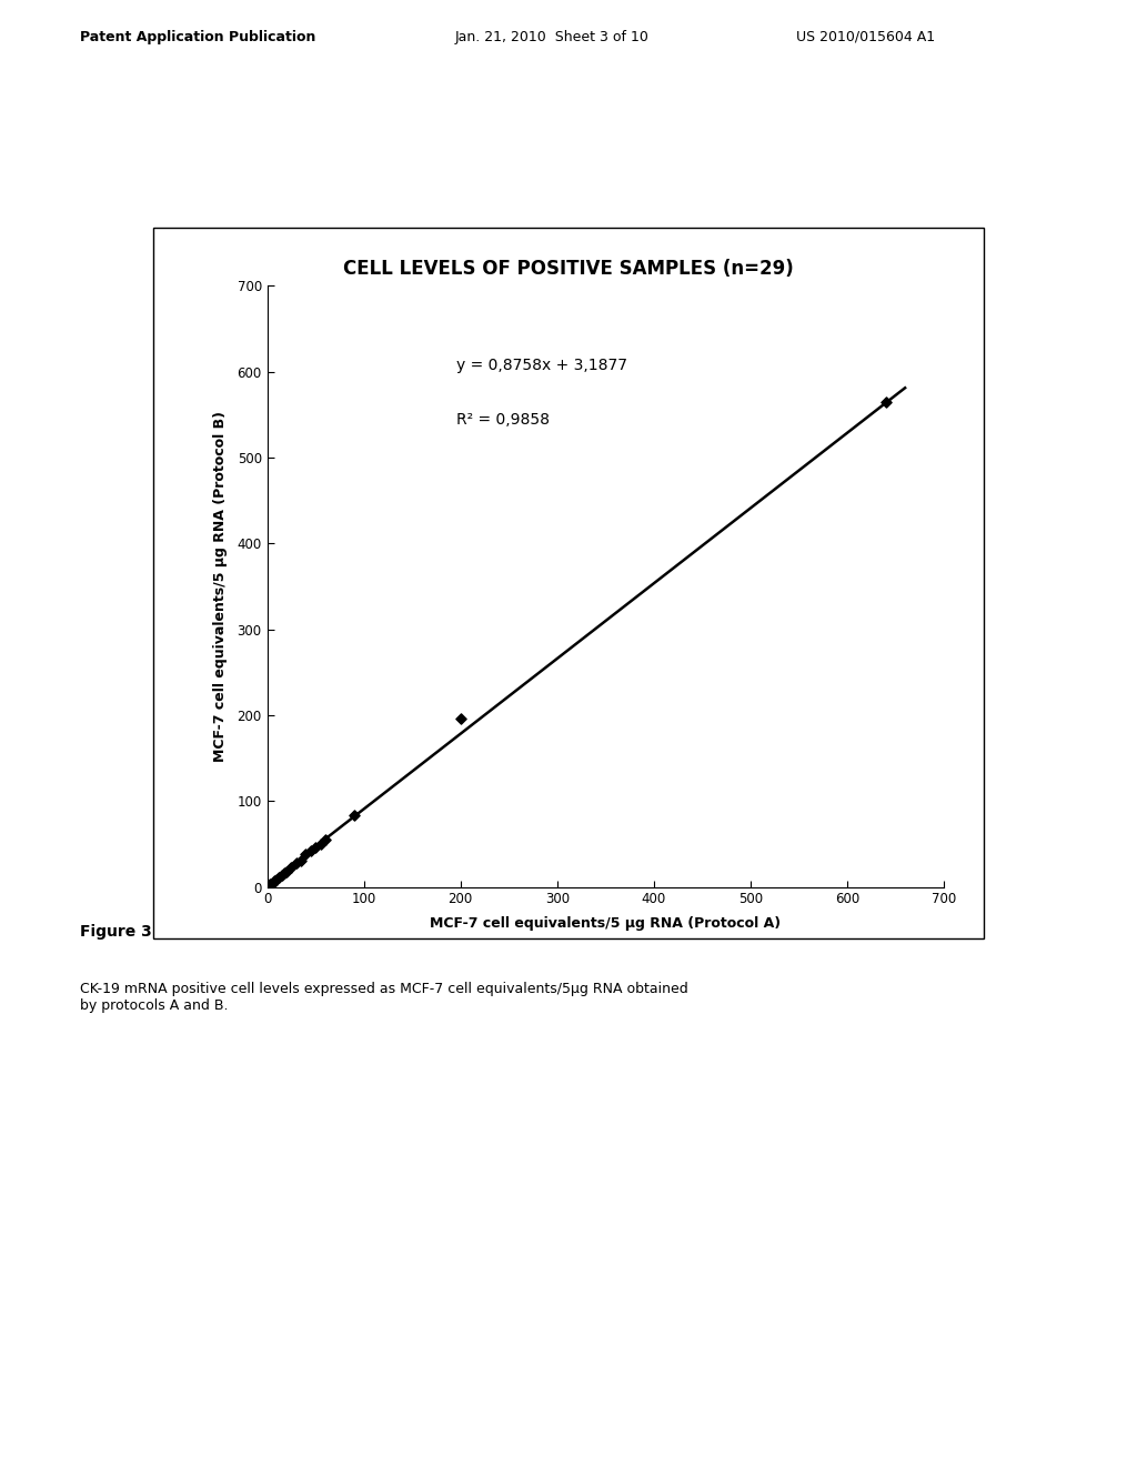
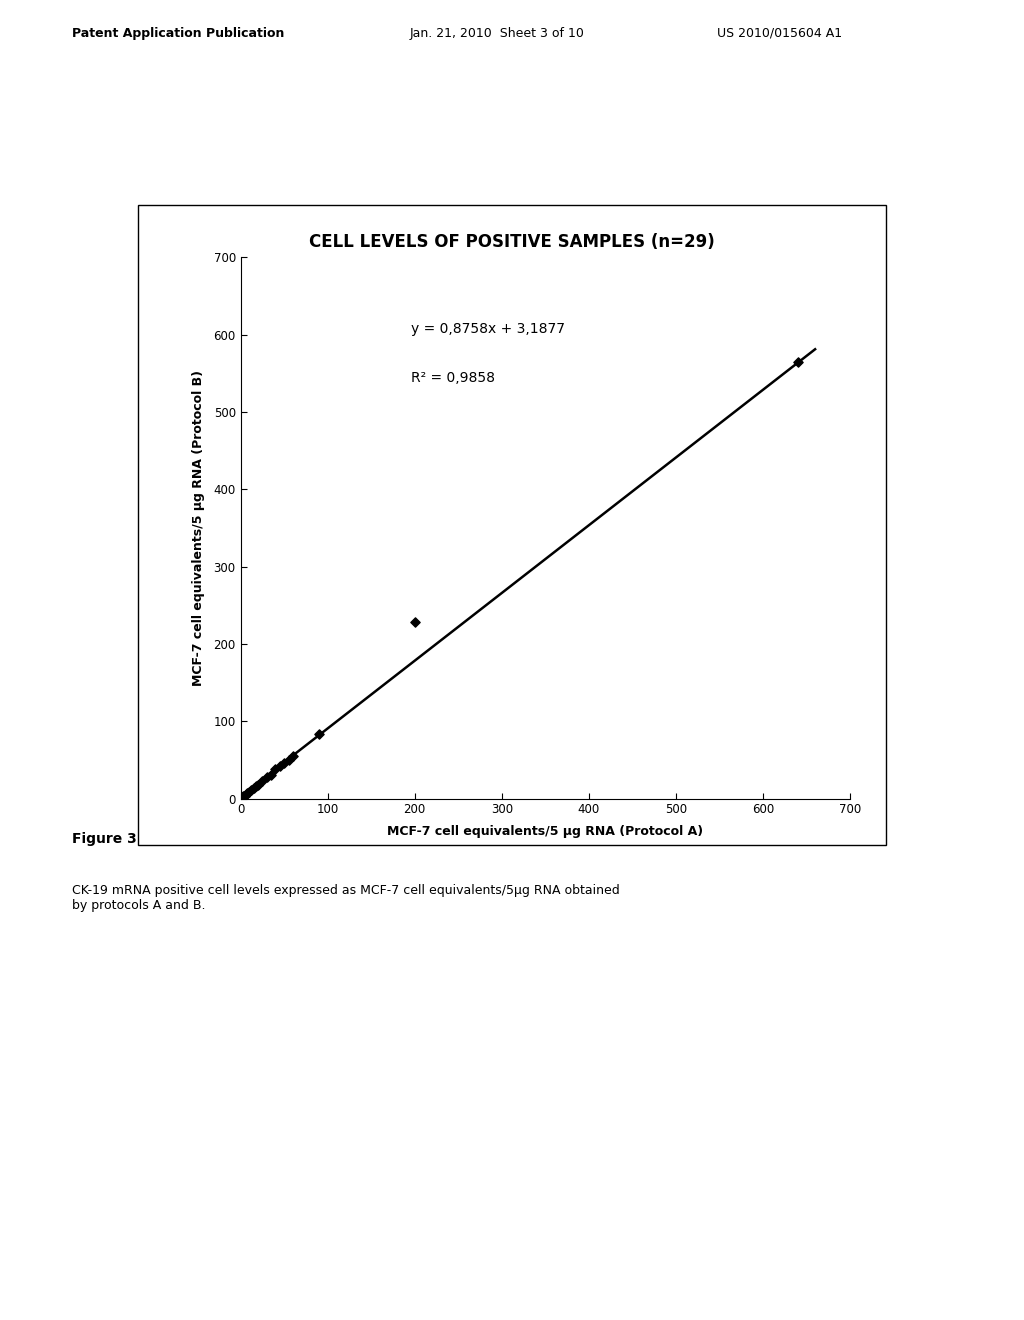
200: 196 -> 228
